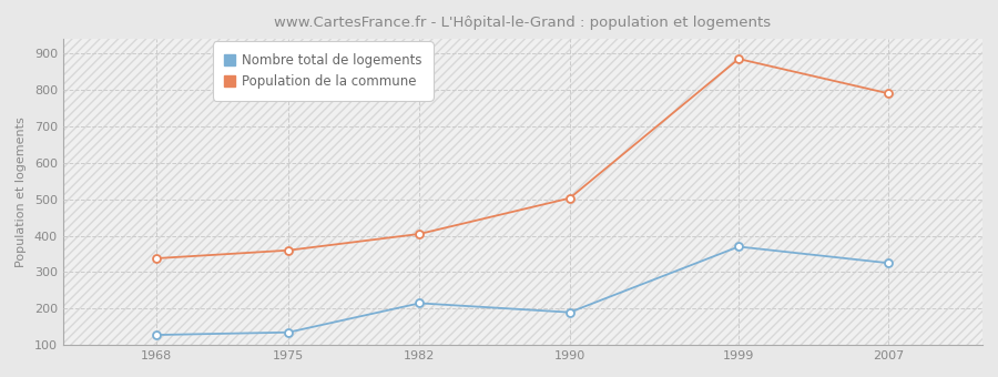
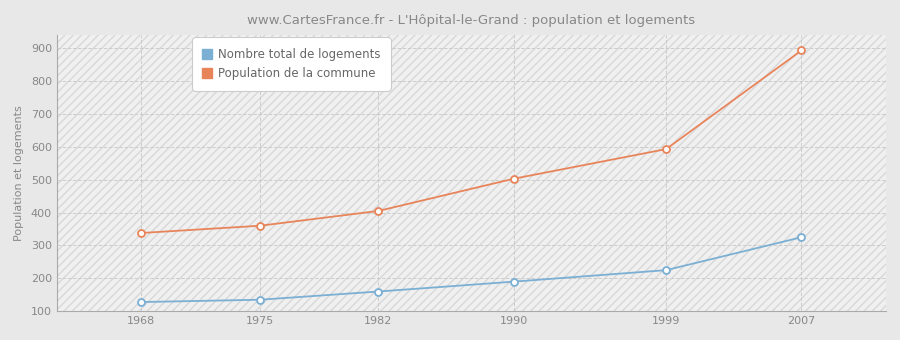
Nombre total de logements/1982: 215 -> 160
Nombre total de logements/1999: 370 -> 225
Population de la commune/1999: 885 -> 593
Population de la commune/2007: 790 -> 893
